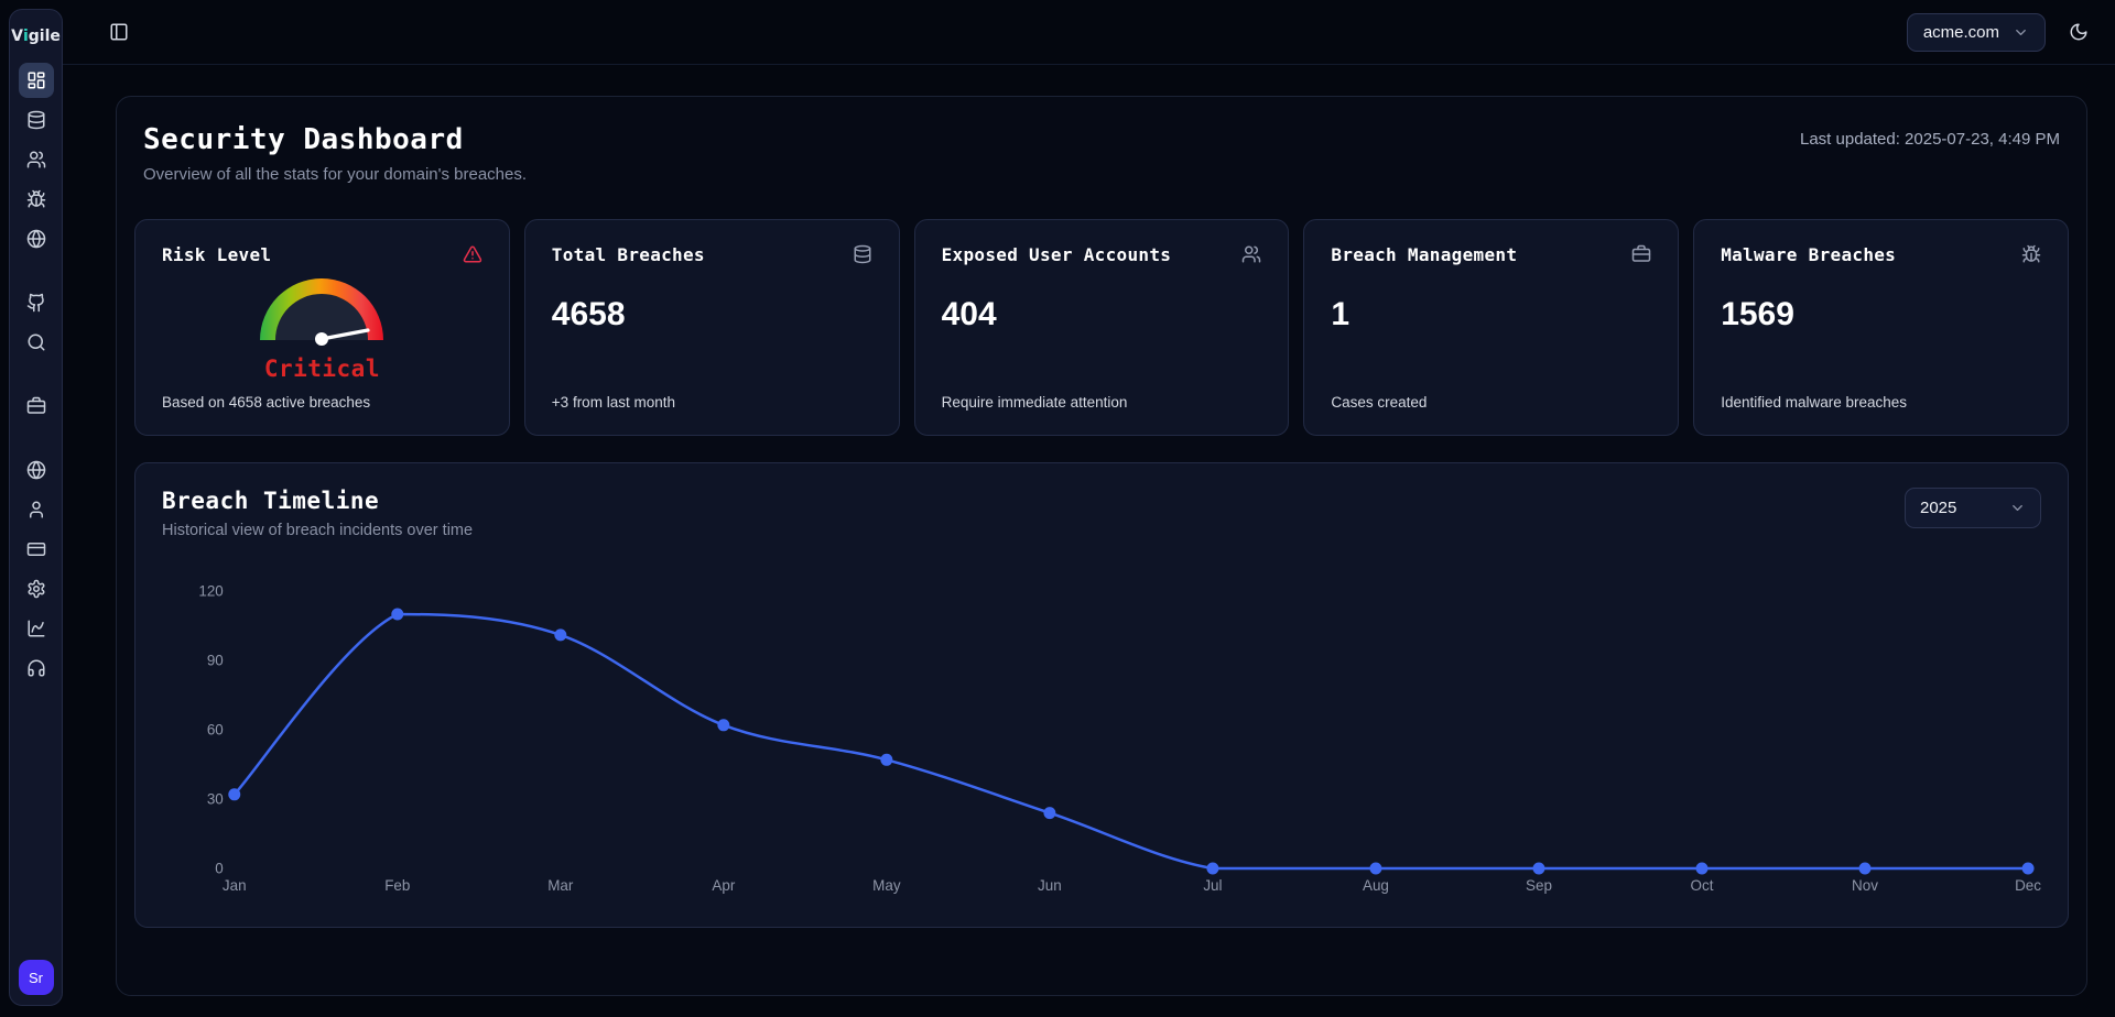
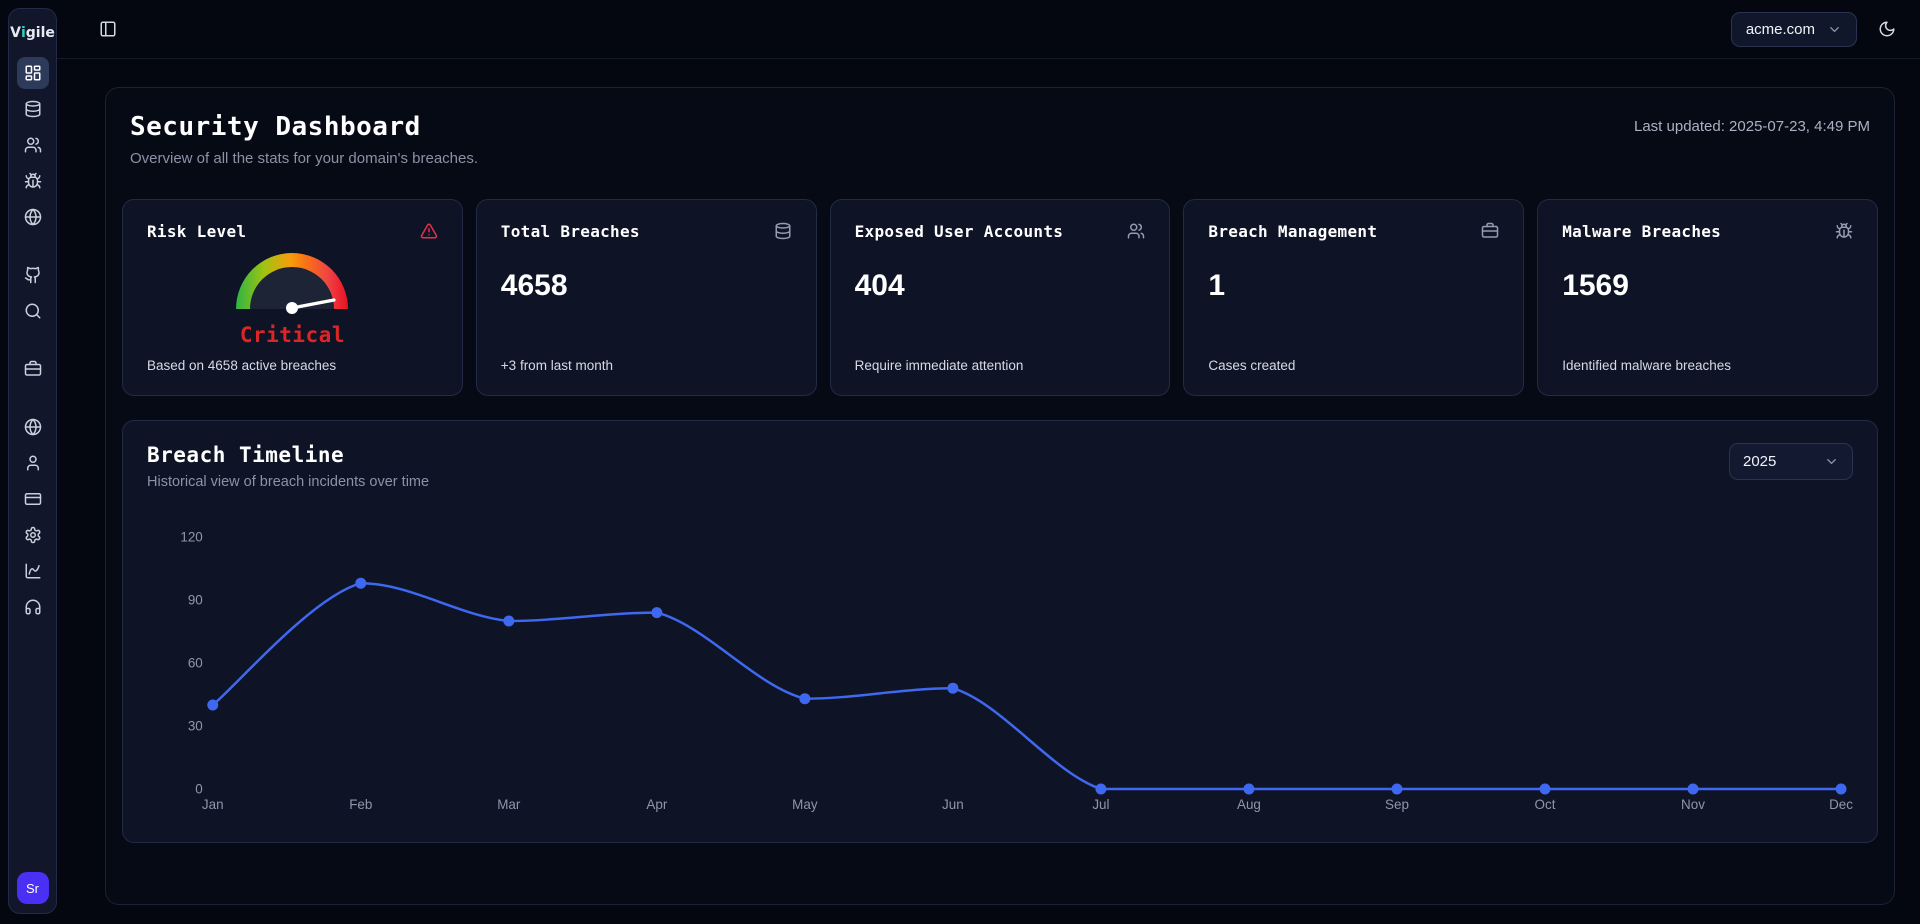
Jan: 32 -> 40
Feb: 110 -> 98
Mar: 101 -> 80
Apr: 62 -> 84
May: 47 -> 43
Jun: 24 -> 48
